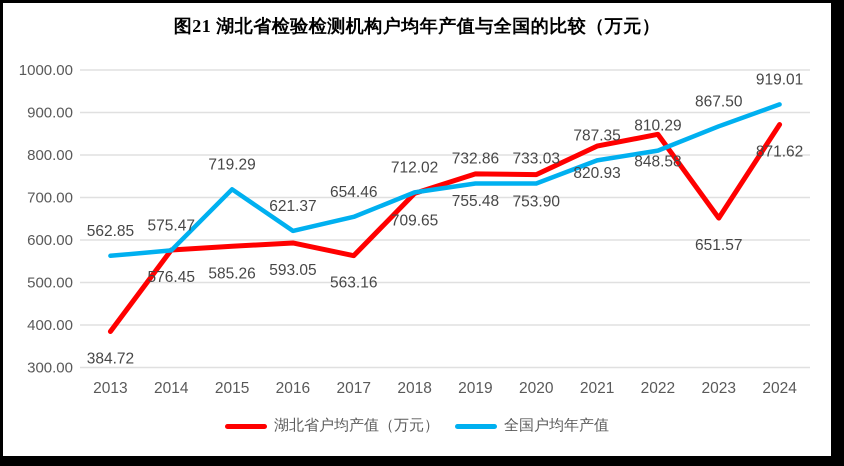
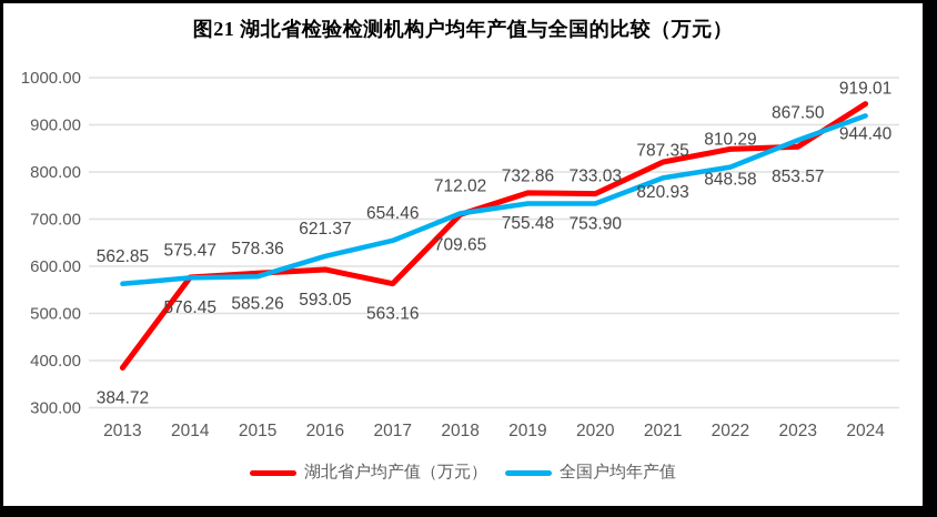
全国户均年产值/2015: 719.29 -> 578.36
湖北省户均产值（万元）/2023: 651.57 -> 853.57
湖北省户均产值（万元）/2024: 871.62 -> 944.40
